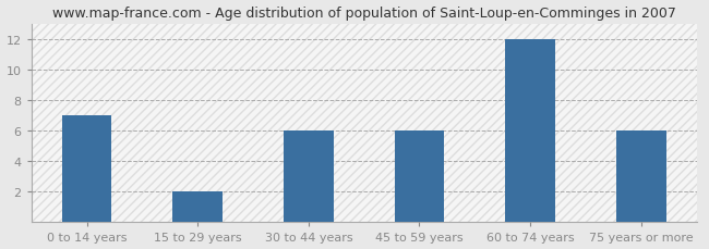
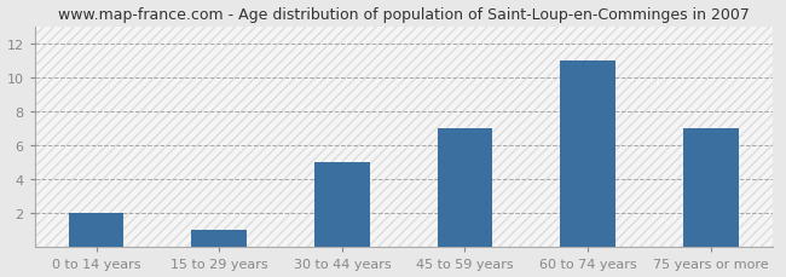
0 to 14 years: 7 -> 2
15 to 29 years: 2 -> 1
30 to 44 years: 6 -> 5
45 to 59 years: 6 -> 7
60 to 74 years: 12 -> 11
75 years or more: 6 -> 7
